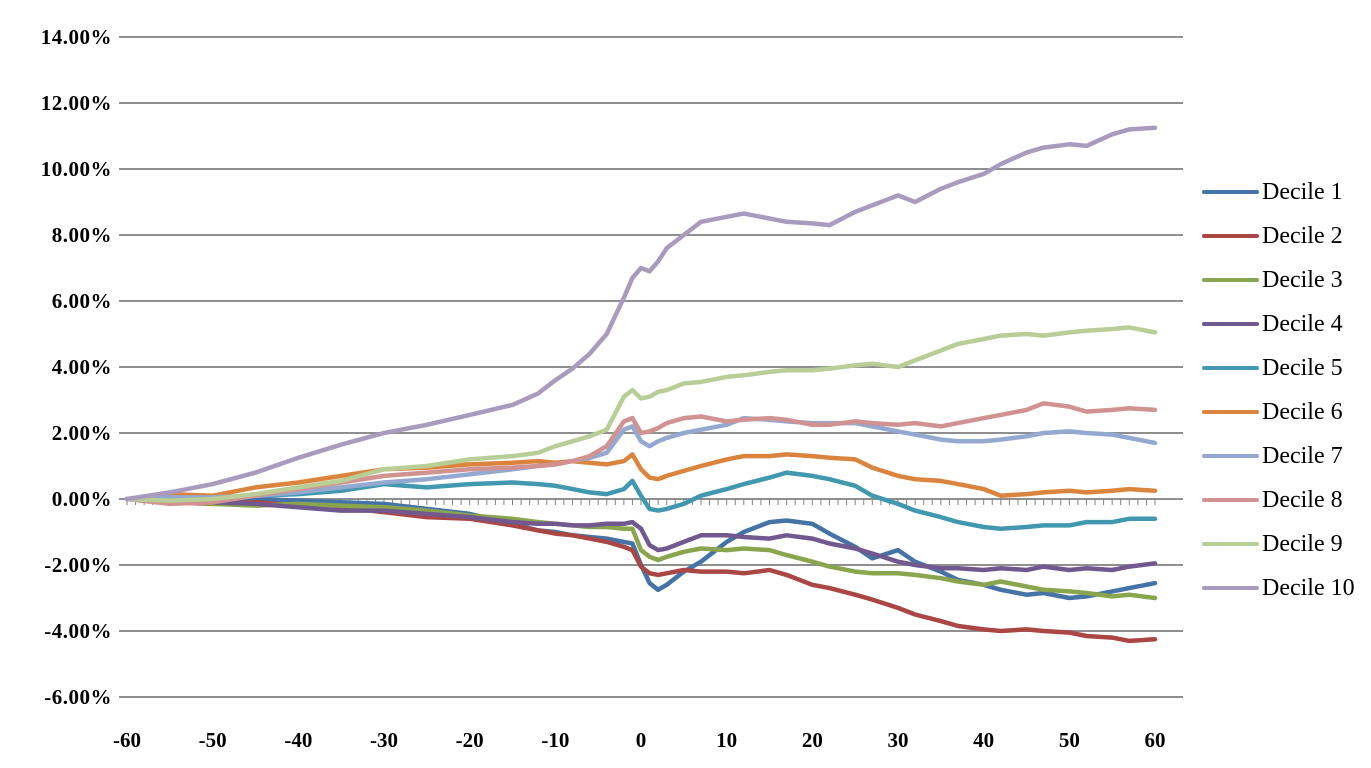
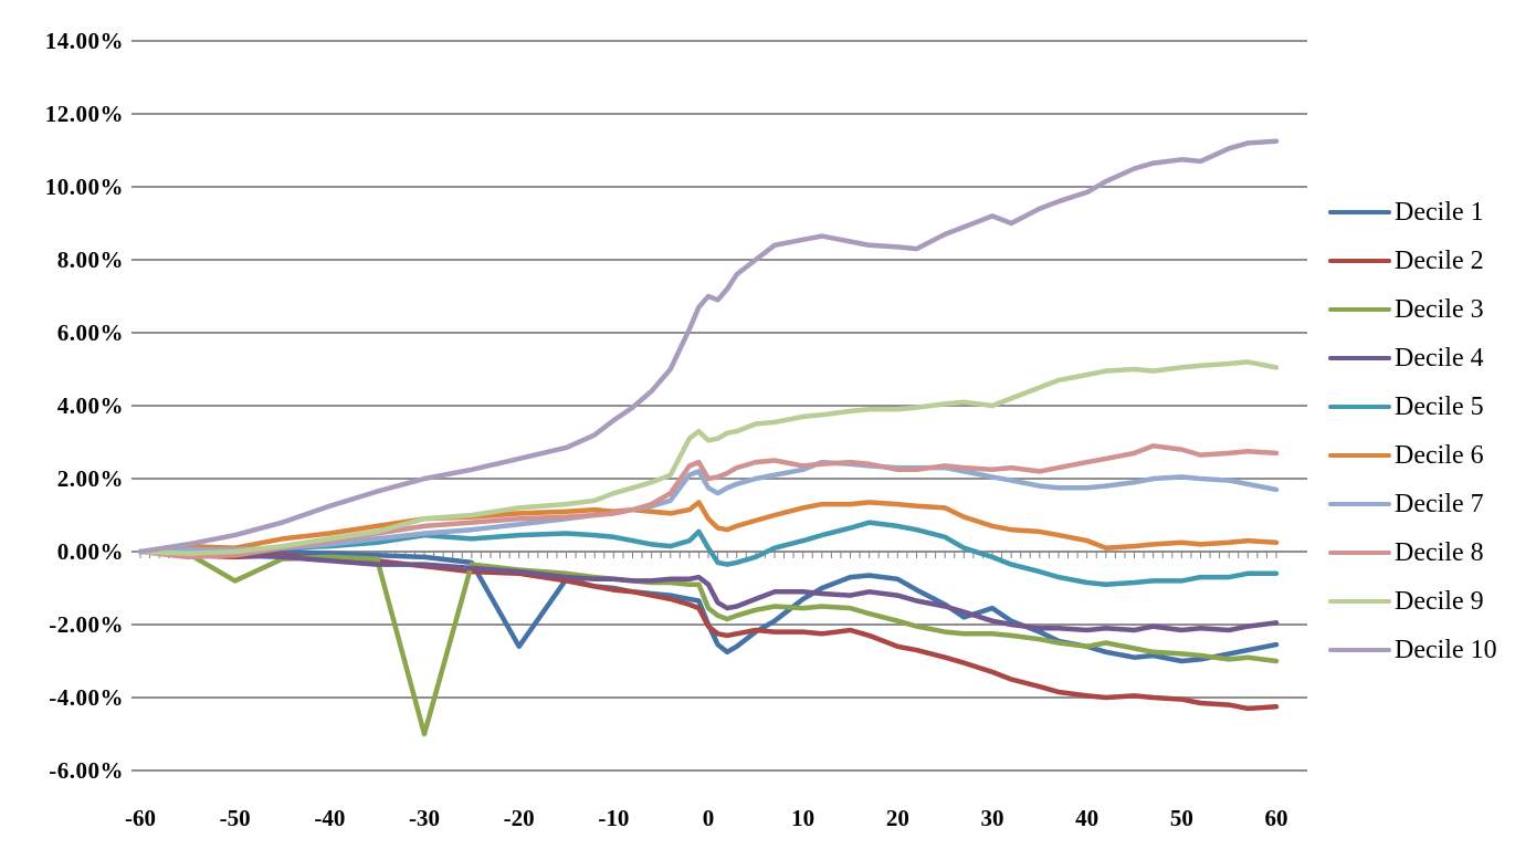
Decile 3/-50: -0.1% -> -0.8%
Decile 3/-30: -0.2% -> -5.0%
Decile 1/-20: -0.5% -> -2.6%
